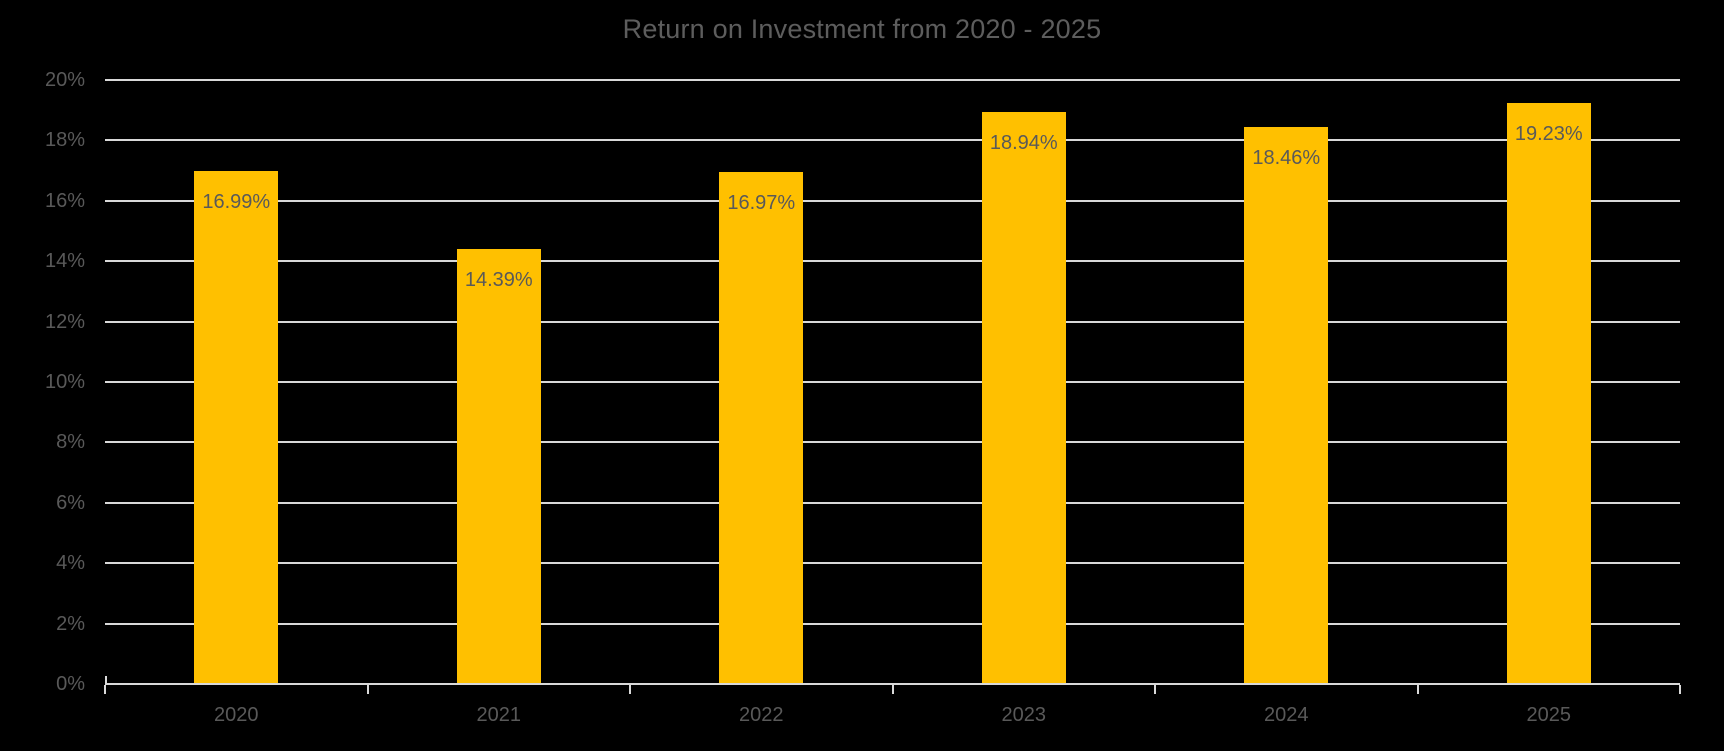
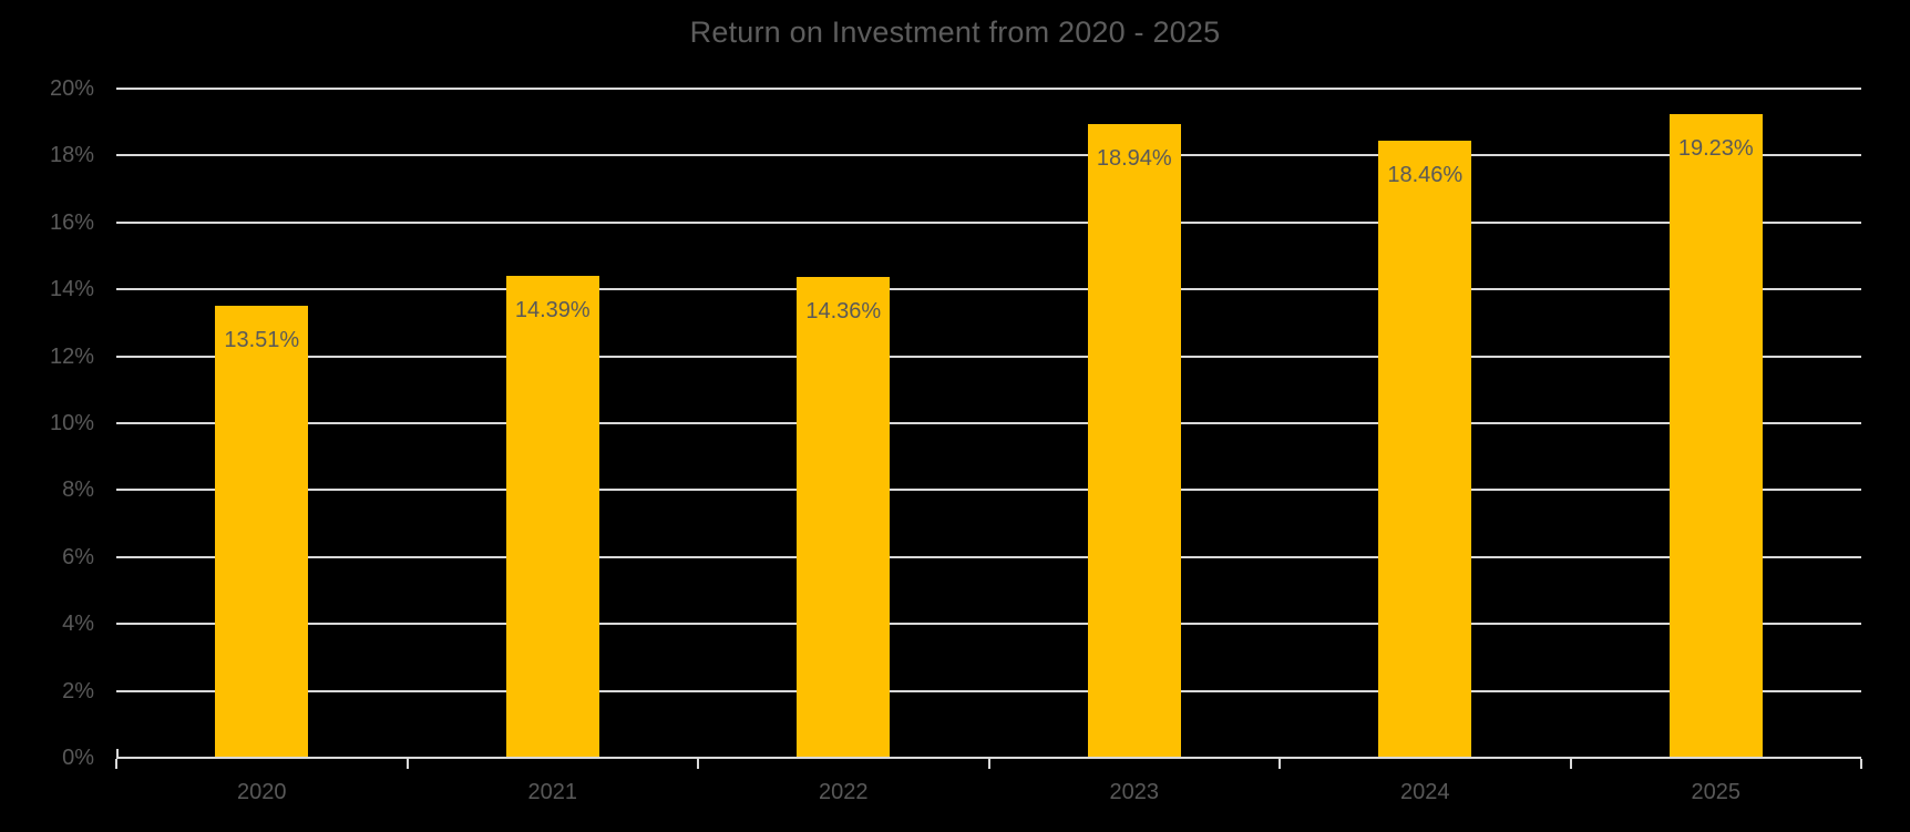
2020: 16.99% -> 13.51%
2022: 16.97% -> 14.36%
